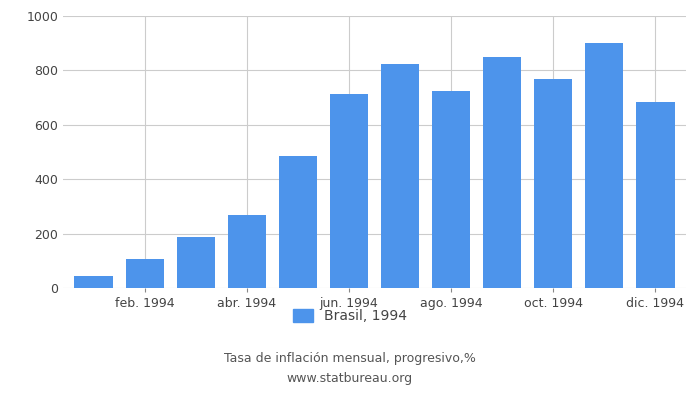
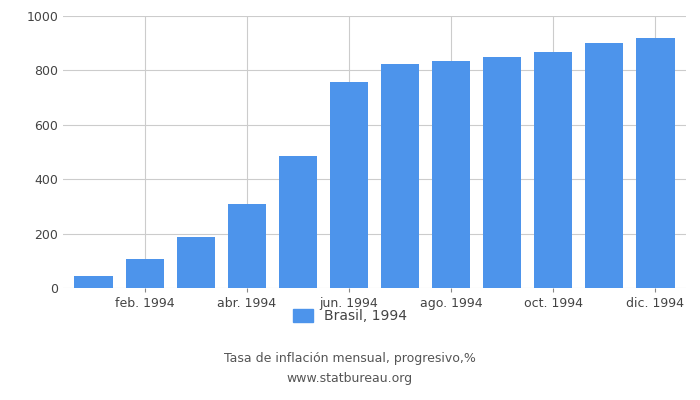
abr. 1994: 270 -> 307
jun. 1994: 715 -> 757
ago. 1994: 725 -> 835
oct. 1994: 770 -> 866
dic. 1994: 685 -> 920
